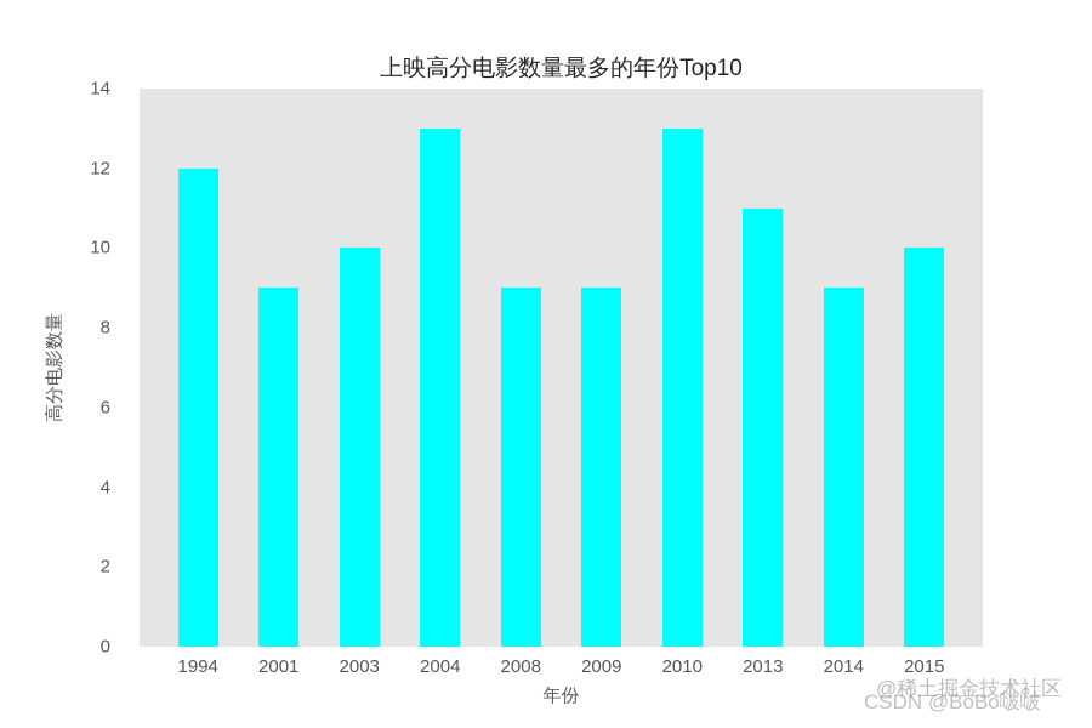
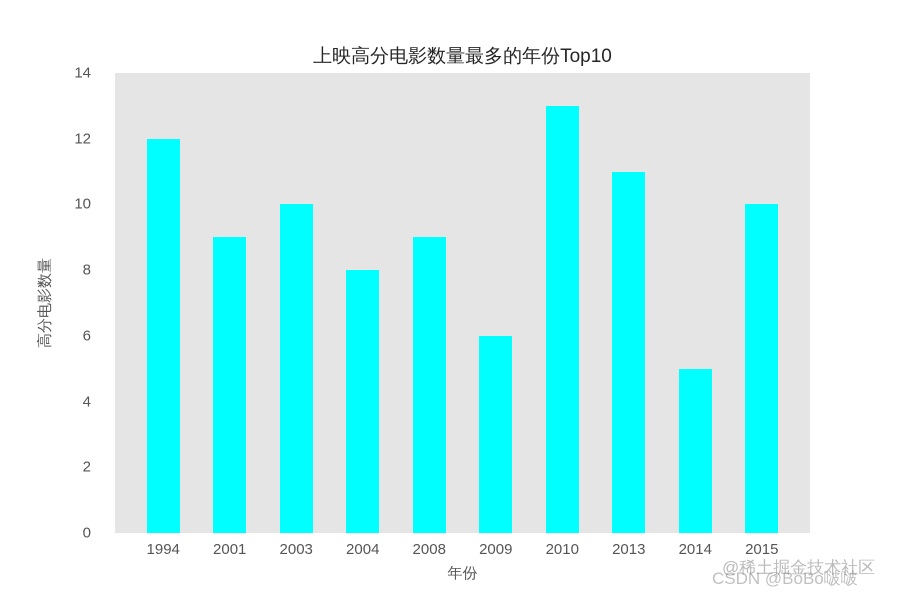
2004: 13 -> 8
2009: 9 -> 6
2014: 9 -> 5
